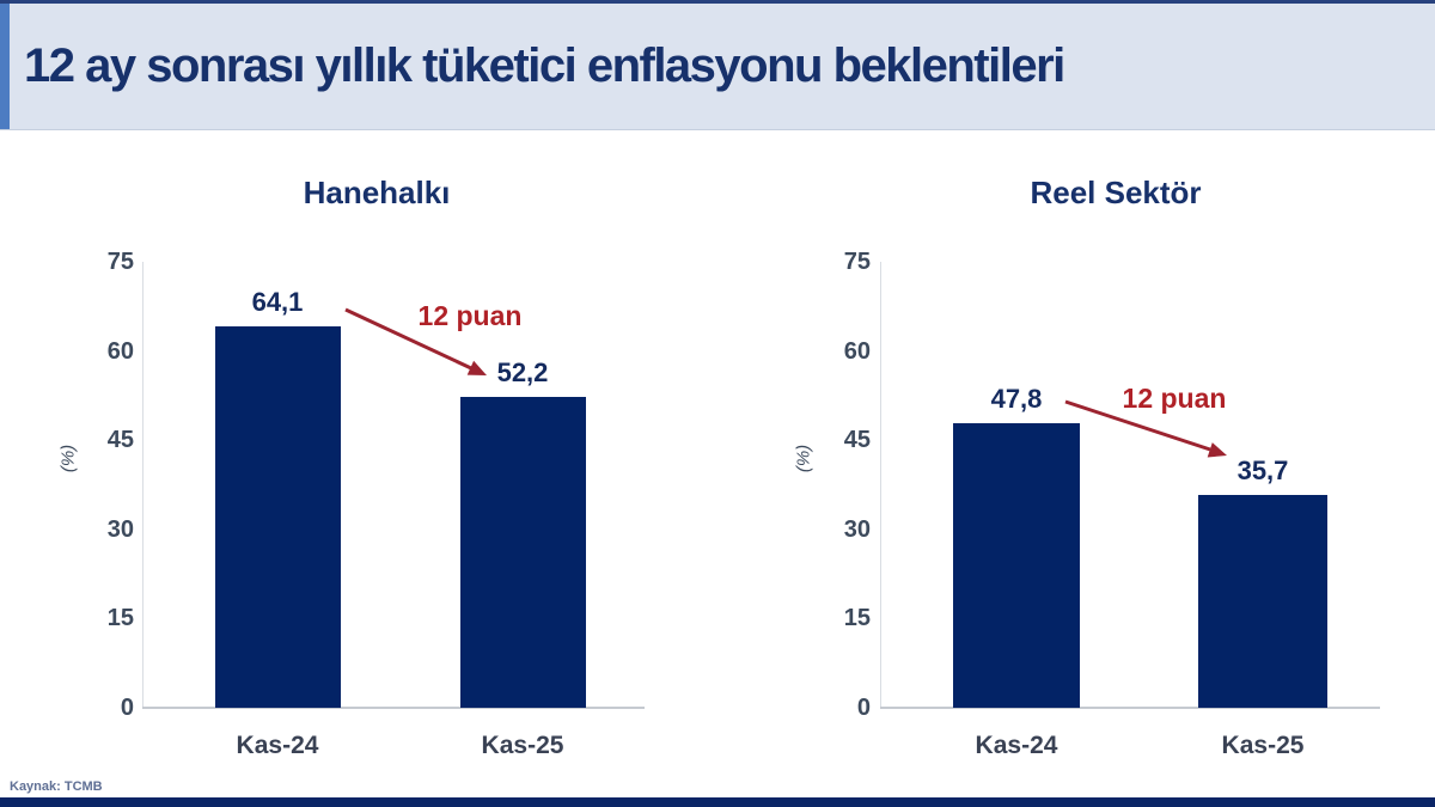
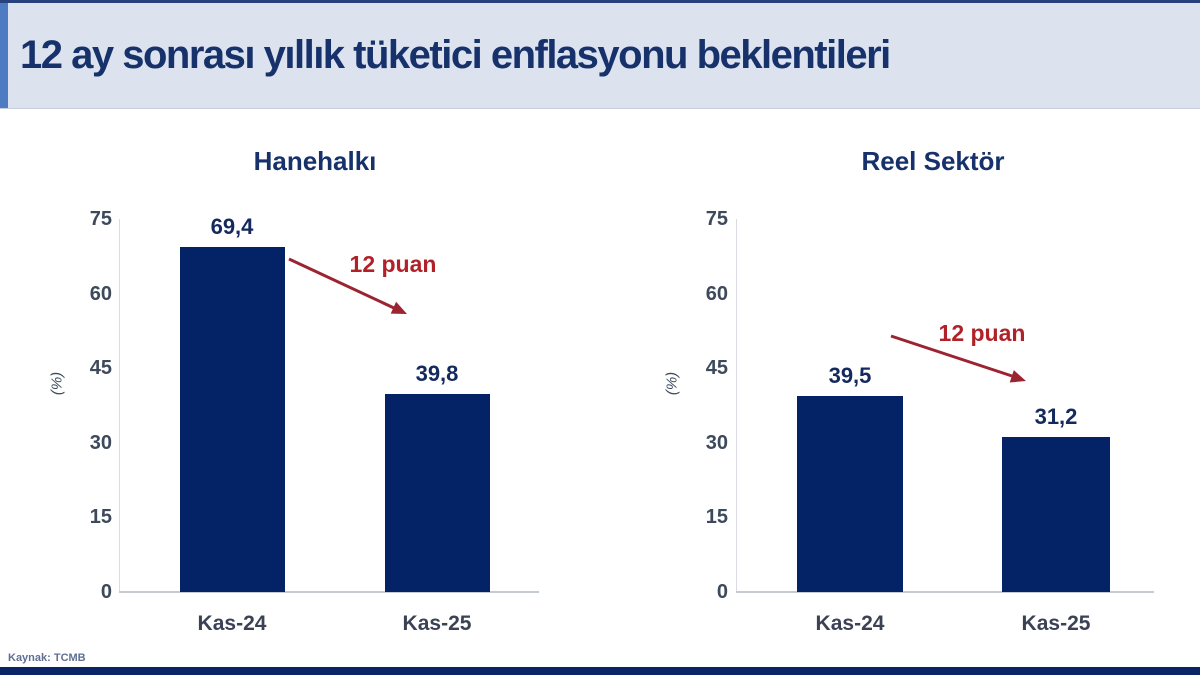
Hanehalkı/Kas-24: 64,1 -> 69,4
Hanehalkı/Kas-25: 52,2 -> 39,8
Reel Sektör/Kas-24: 47,8 -> 39,5
Reel Sektör/Kas-25: 35,7 -> 31,2
